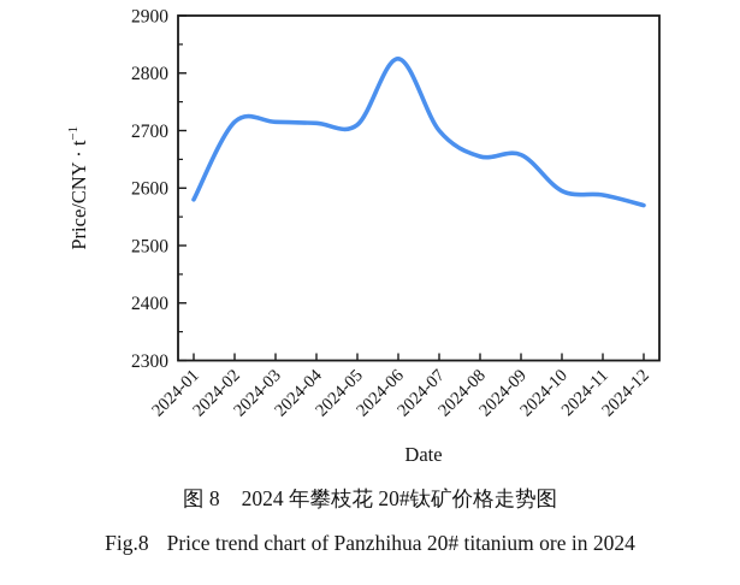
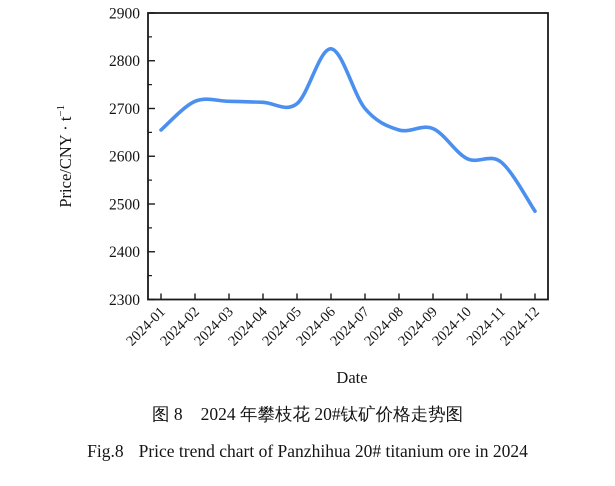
2024-01: 2580 -> 2660
2024-12: 2570 -> 2480
